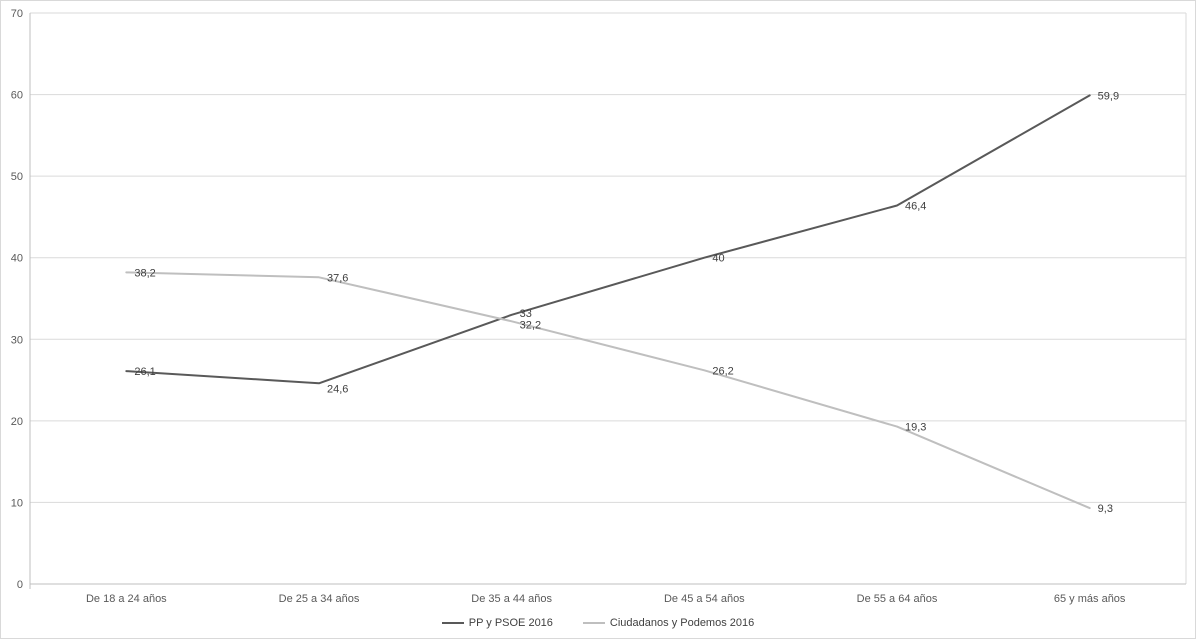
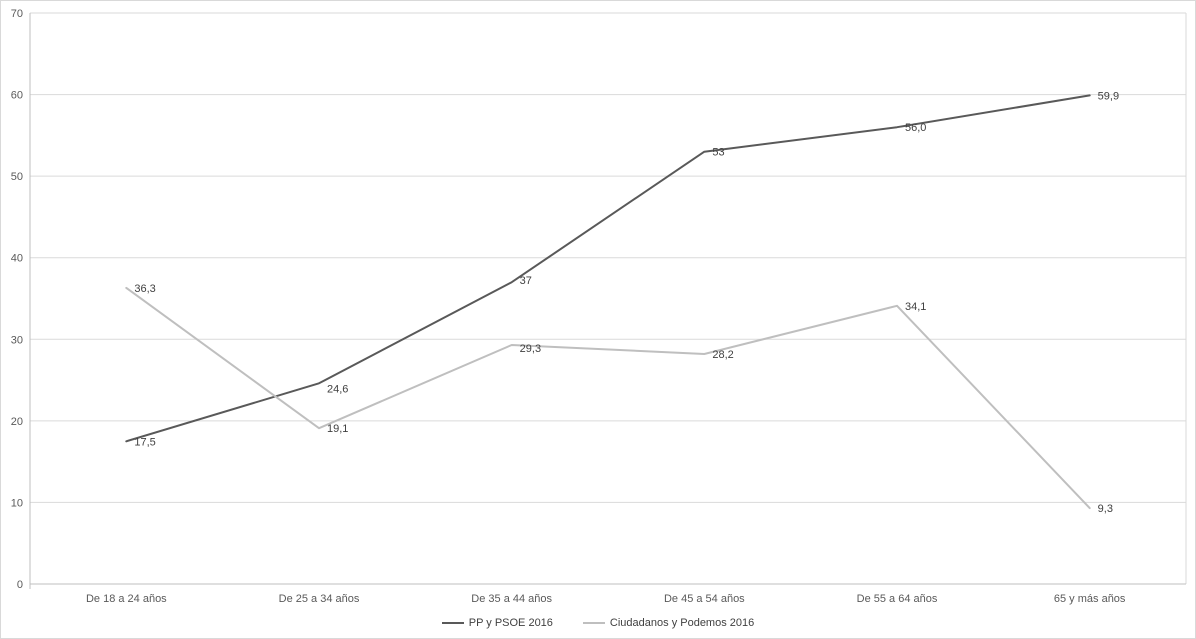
PP y PSOE 2016/De 18 a 24 años: 26,1 -> 17,5
Ciudadanos y Podemos 2016/De 18 a 24 años: 38,2 -> 36,3
Ciudadanos y Podemos 2016/De 25 a 34 años: 37,6 -> 19,1
PP y PSOE 2016/De 35 a 44 años: 33 -> 37
Ciudadanos y Podemos 2016/De 35 a 44 años: 32,2 -> 29,3
PP y PSOE 2016/De 45 a 54 años: 40 -> 53
Ciudadanos y Podemos 2016/De 45 a 54 años: 26,2 -> 28,2
PP y PSOE 2016/De 55 a 64 años: 46,4 -> 56,0
Ciudadanos y Podemos 2016/De 55 a 64 años: 19,3 -> 34,1
